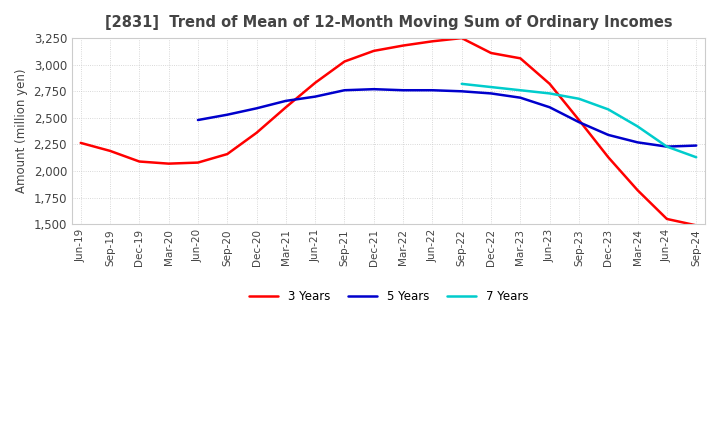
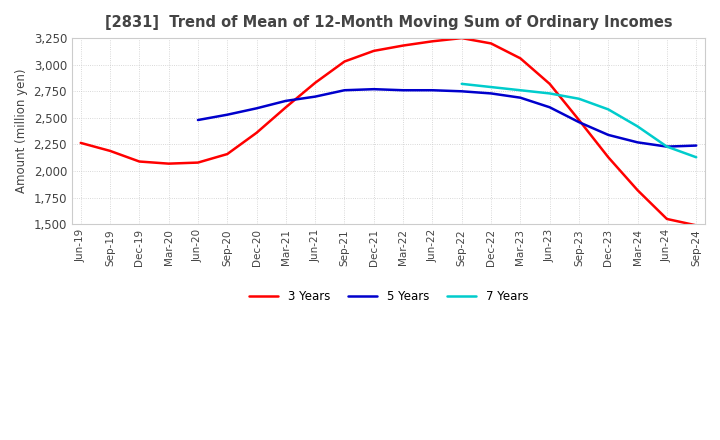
3 Years/Dec-22: 3,110 -> 3,200
